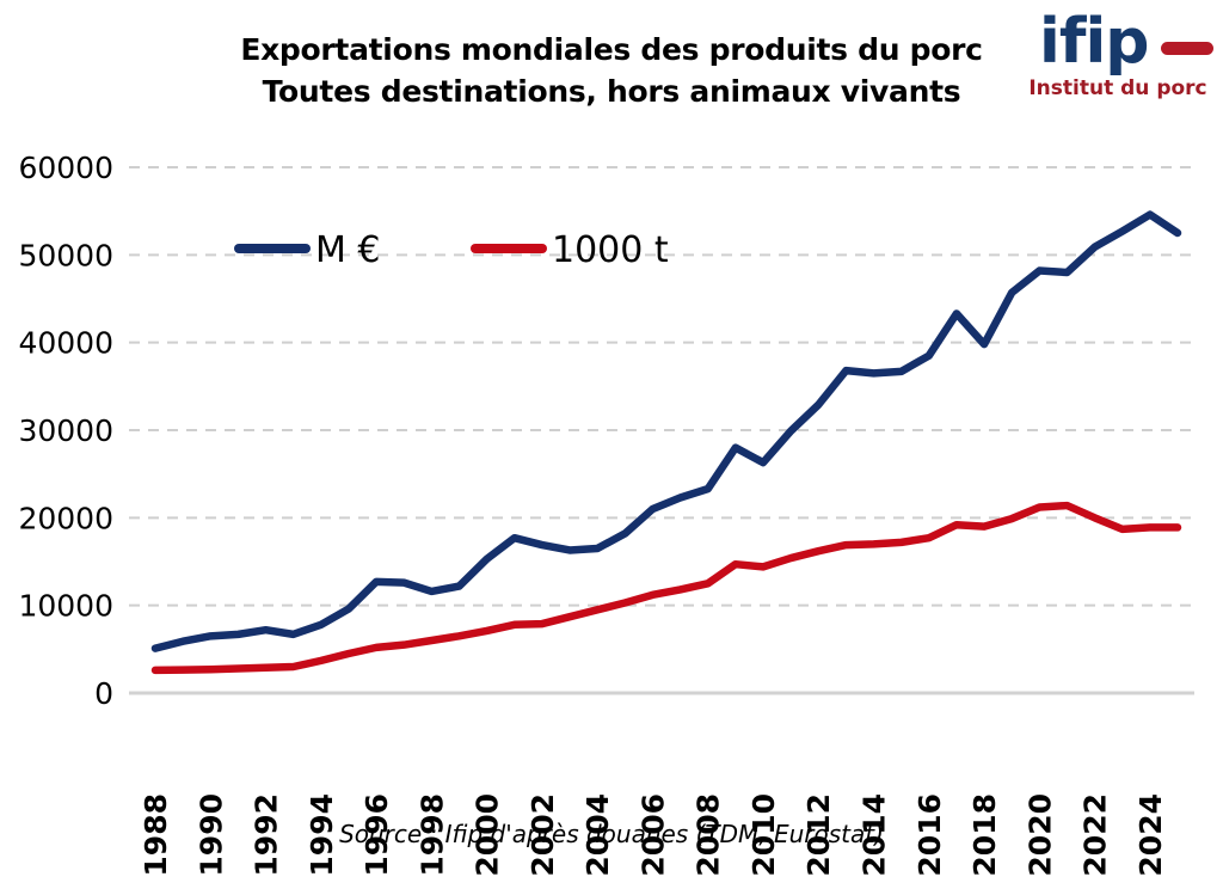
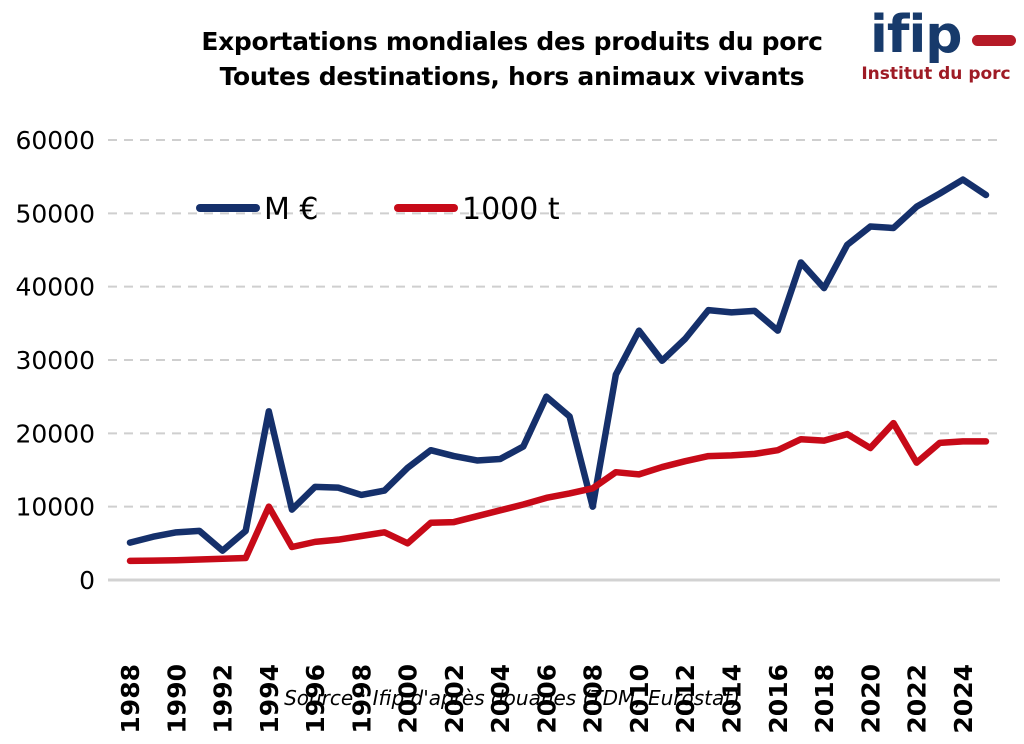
M €/1992: 7000 -> 4000
M €/1994: 8000 -> 23000
1000 t/1994: 4000 -> 10000
1000 t/2000: 7000 -> 5000
M €/2006: 21000 -> 25000
M €/2008: 23000 -> 10000
M €/2010: 26000 -> 34000
M €/2016: 38000 -> 34000
1000 t/2020: 21000 -> 18000
1000 t/2022: 20000 -> 16000
